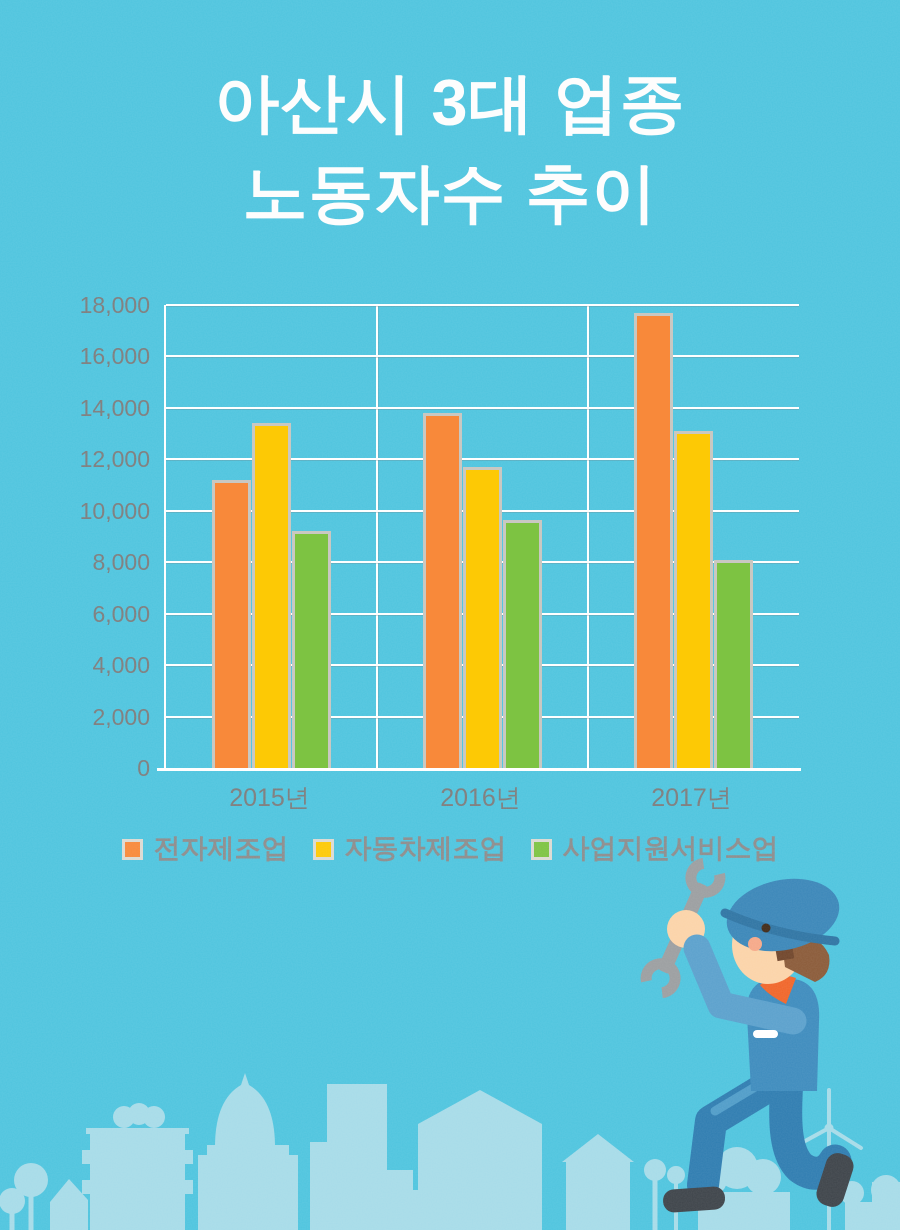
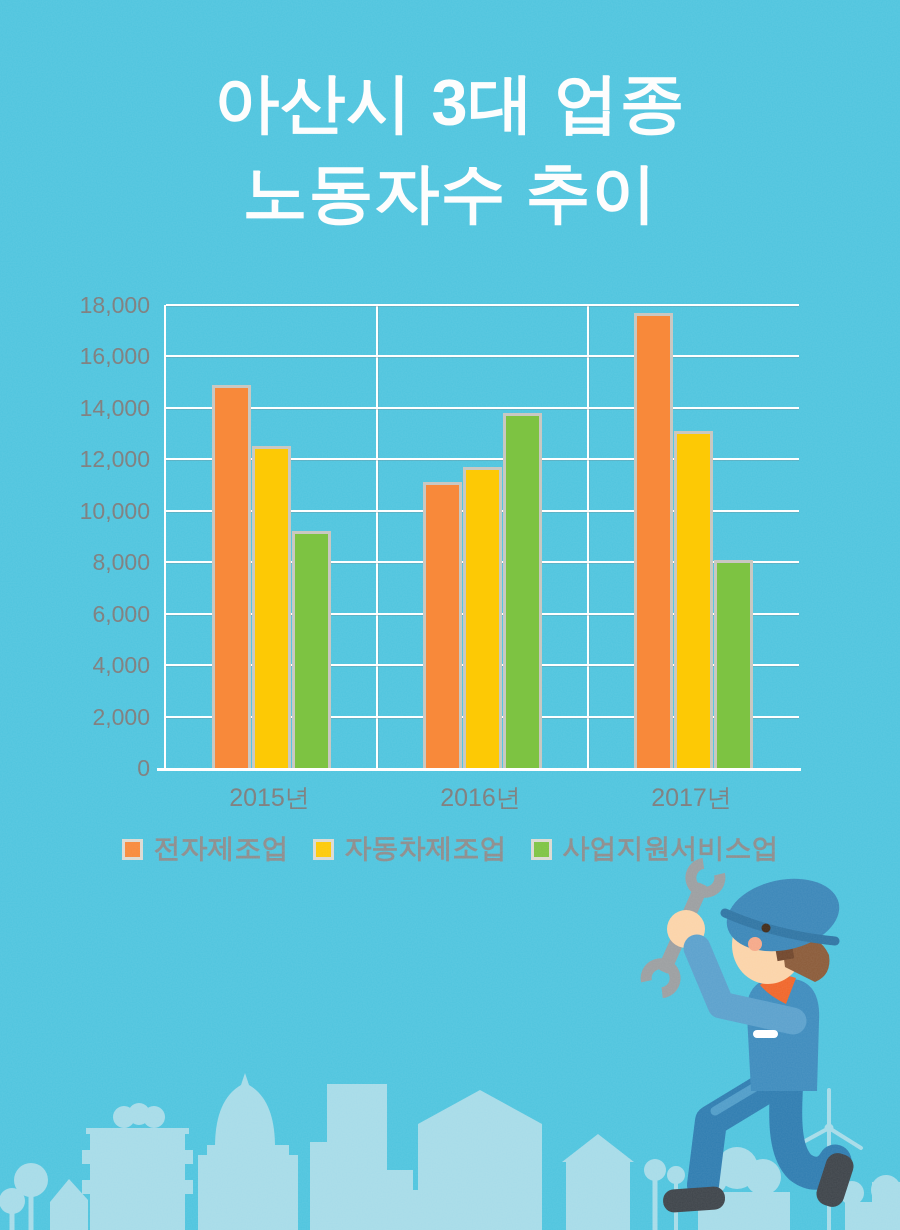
전자제조업/2015년: 11200 -> 14900
자동차제조업/2015년: 13400 -> 12500
전자제조업/2016년: 13800 -> 11100
사업지원서비스업/2016년: 9600 -> 13800
